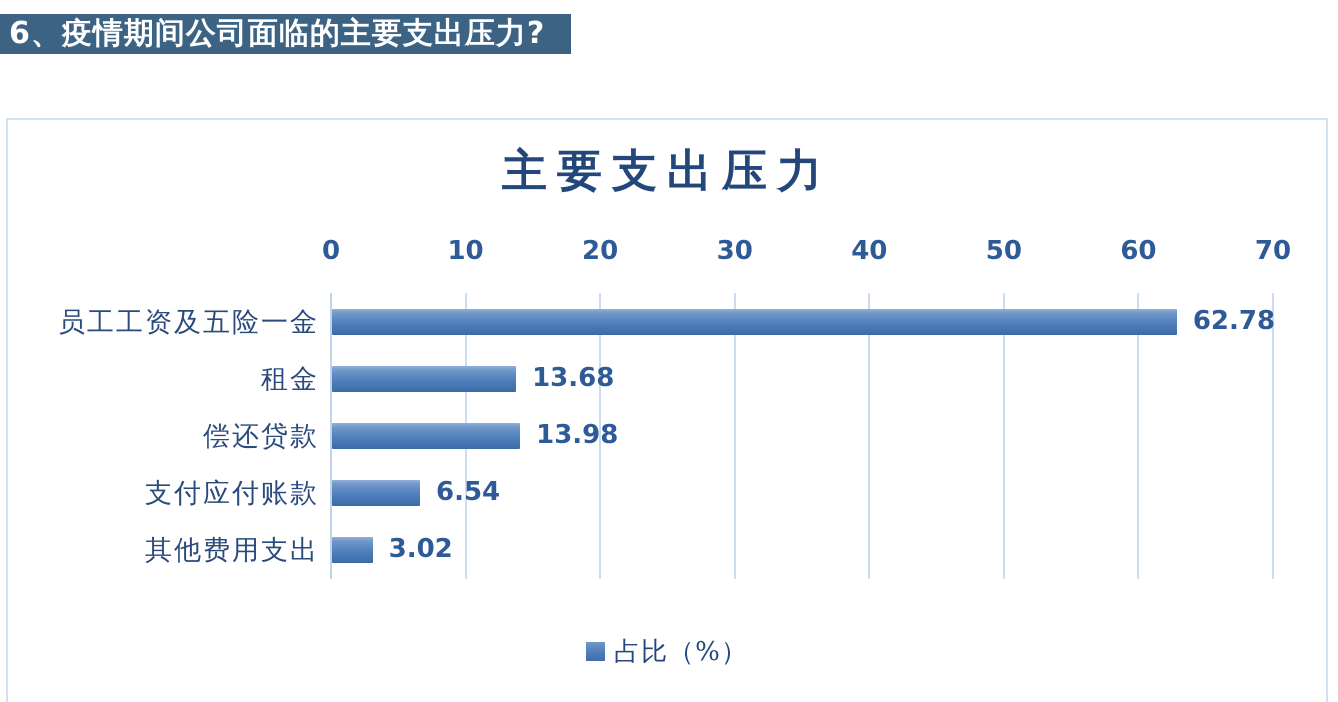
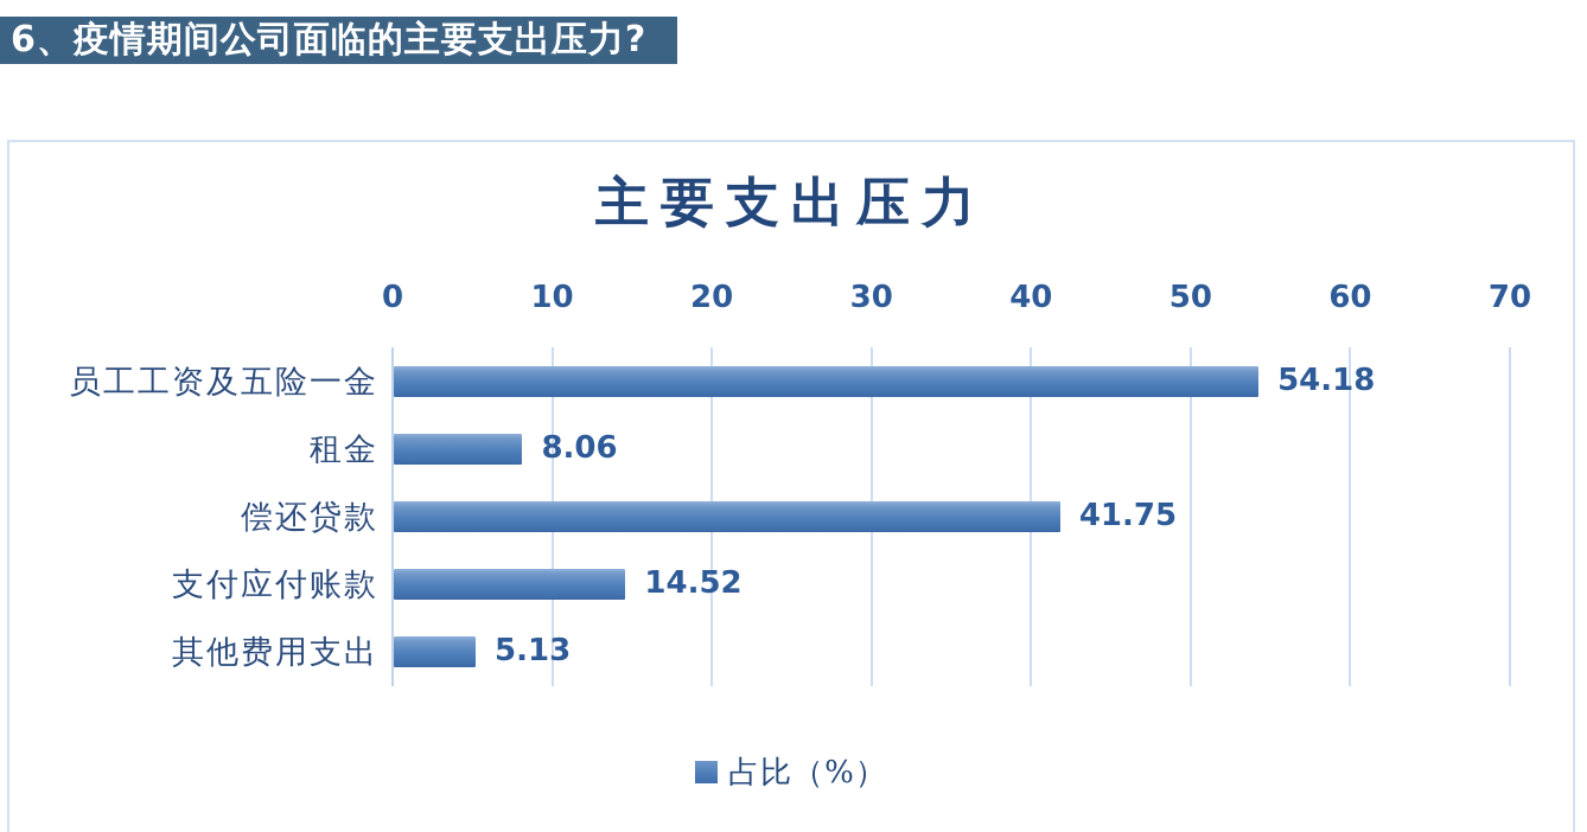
员工工资及五险一金: 62.78 -> 54.18
租金: 13.68 -> 8.06
偿还贷款: 13.98 -> 41.75
支付应付账款: 6.54 -> 14.52
其他费用支出: 3.02 -> 5.13
